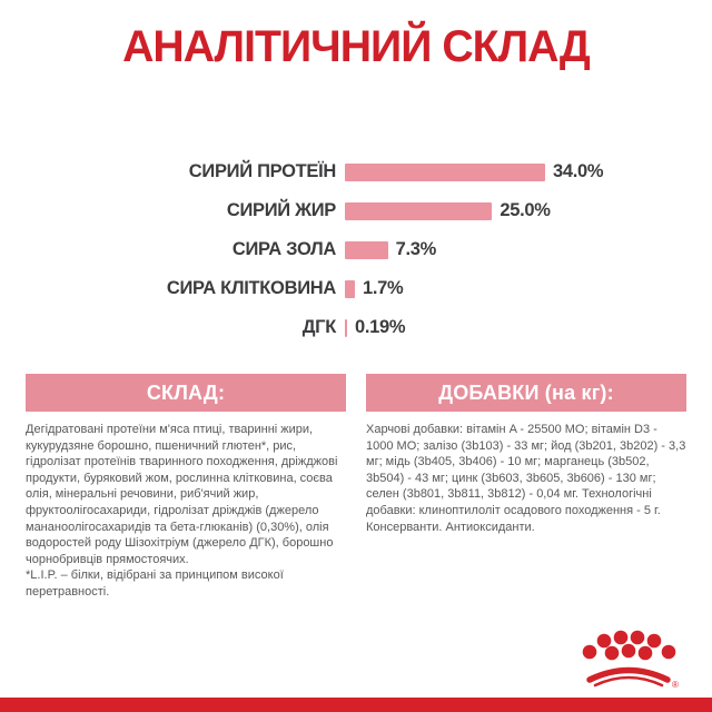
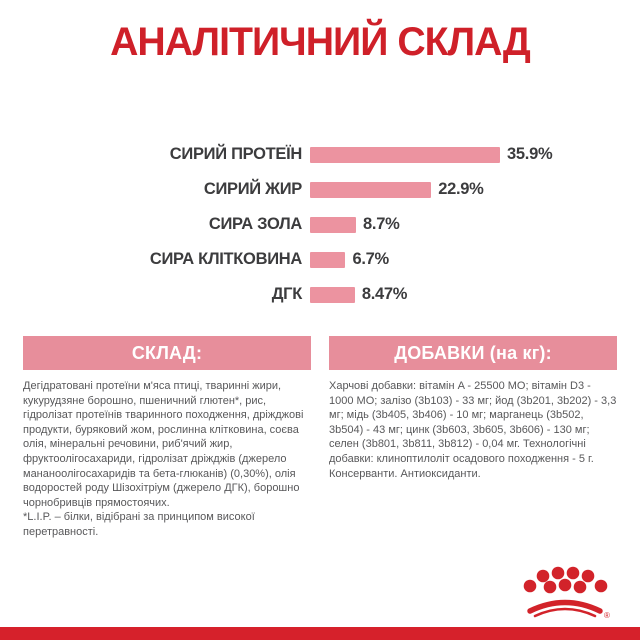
СИРИЙ ПРОТЕЇН: 34.0% -> 35.9%
СИРИЙ ЖИР: 25.0% -> 22.9%
СИРА ЗОЛА: 7.3% -> 8.7%
СИРА КЛІТКОВИНА: 1.7% -> 6.7%
ДГК: 0.19% -> 8.47%
